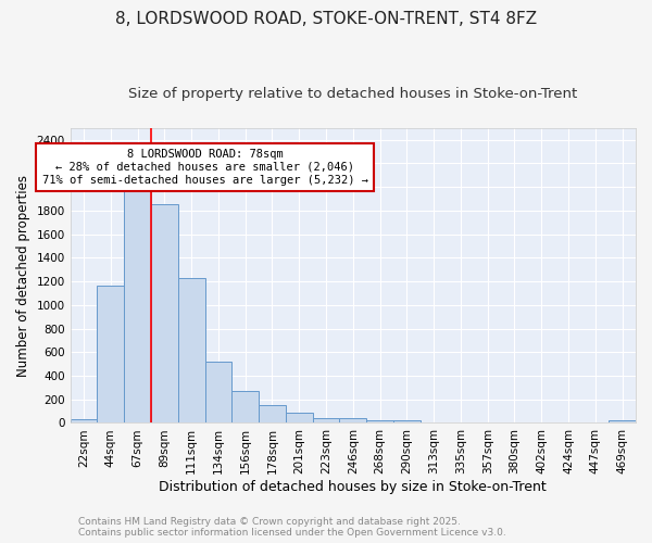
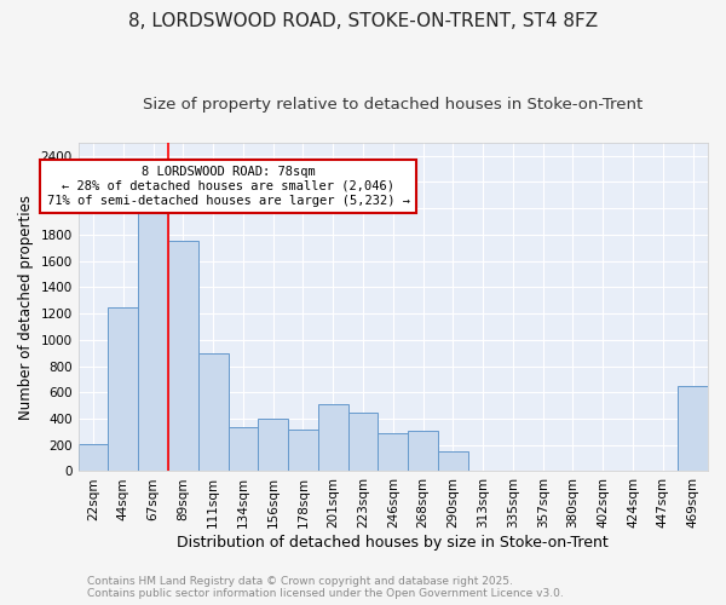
22sqm: 30 -> 210
44sqm: 1160 -> 1250
89sqm: 1850 -> 1750
111sqm: 1230 -> 900
134sqm: 520 -> 340
156sqm: 280 -> 400
178sqm: 160 -> 320
201sqm: 90 -> 510
223sqm: 40 -> 450
246sqm: 40 -> 290
268sqm: 20 -> 310
290sqm: 20 -> 150
469sqm: 20 -> 650
